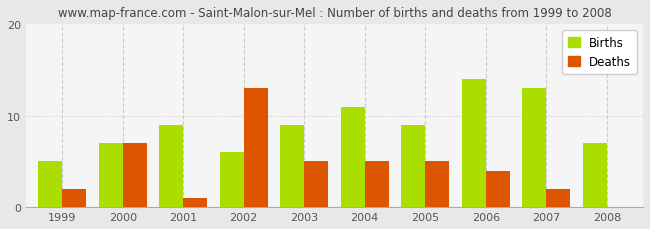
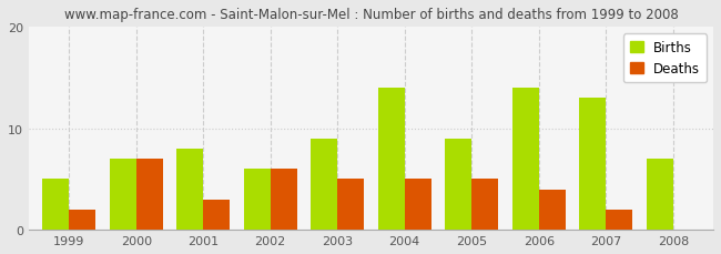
Births/2001: 9 -> 8
Deaths/2001: 1 -> 3
Deaths/2002: 13 -> 6
Births/2004: 11 -> 14
